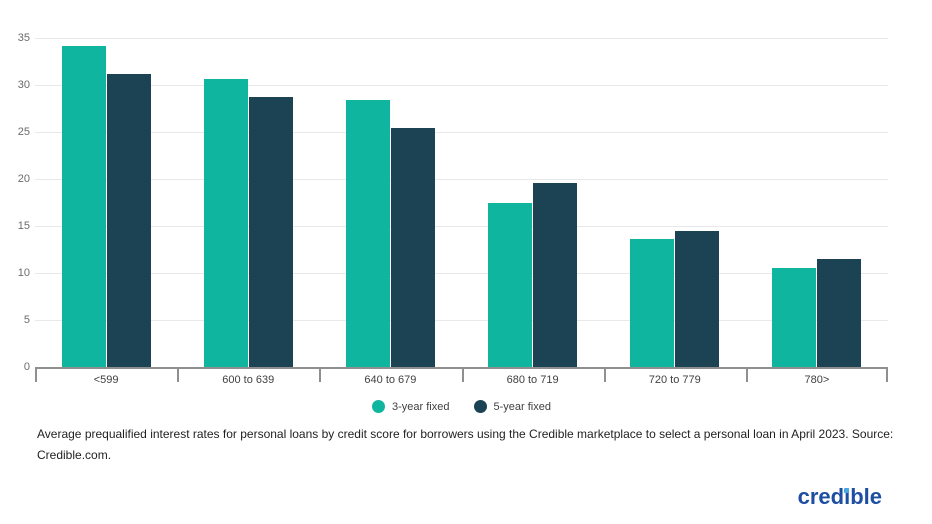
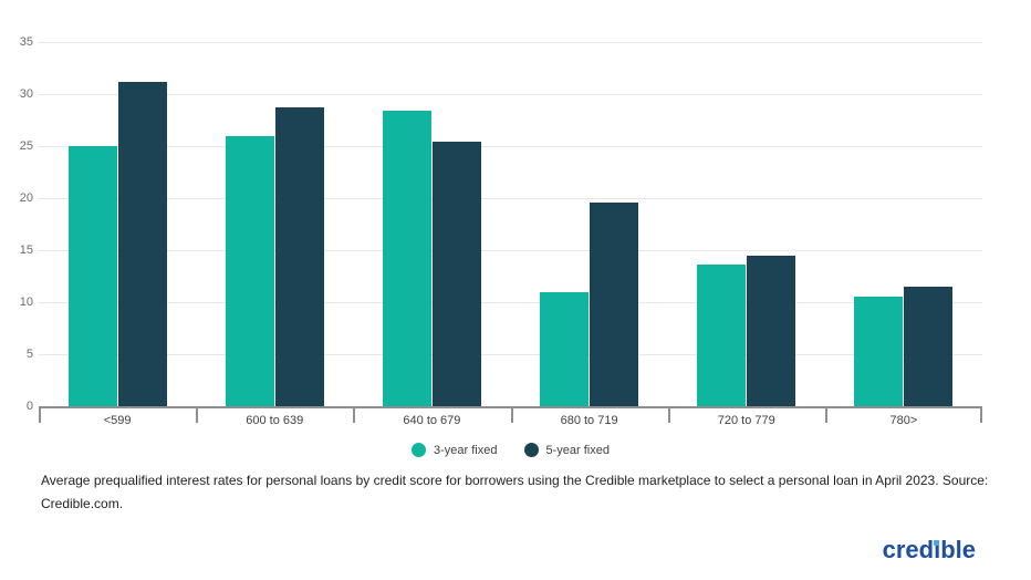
3-year fixed/<599: 34 -> 25
3-year fixed/600 to 639: 31 -> 26
3-year fixed/680 to 719: 17 -> 11
